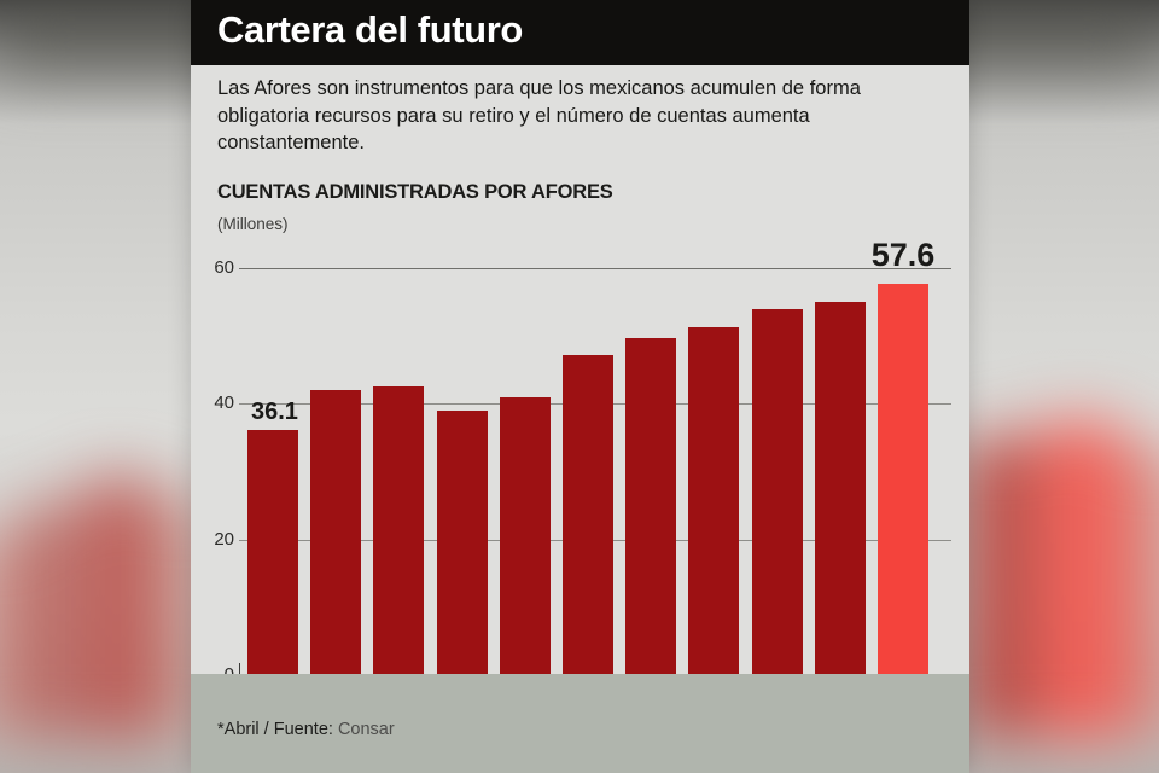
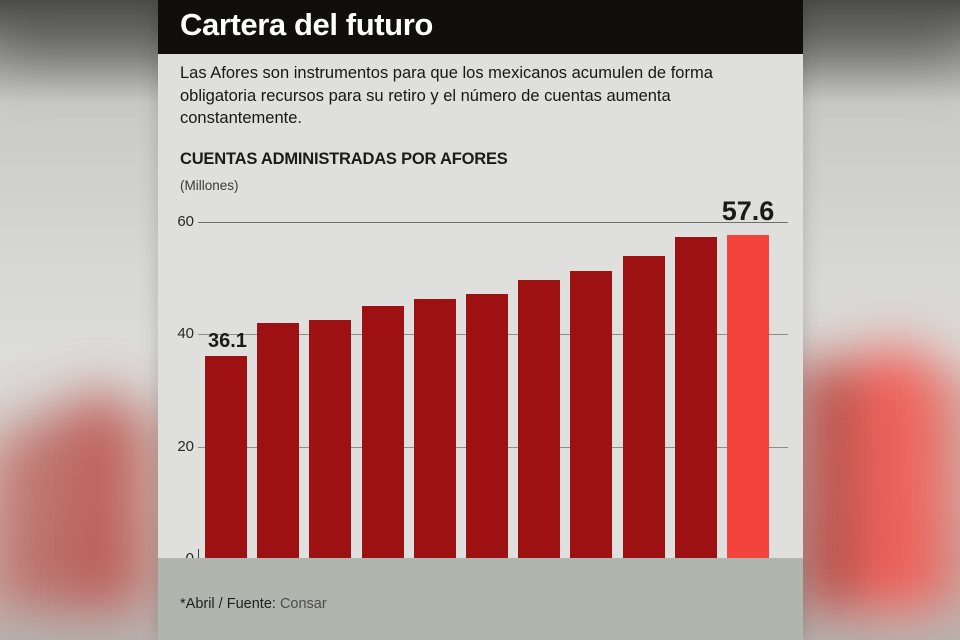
13: 39 -> 45
14: 41 -> 46
19: 55 -> 57
